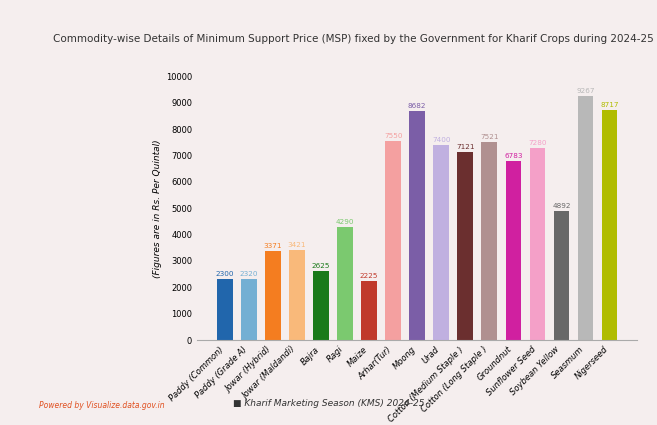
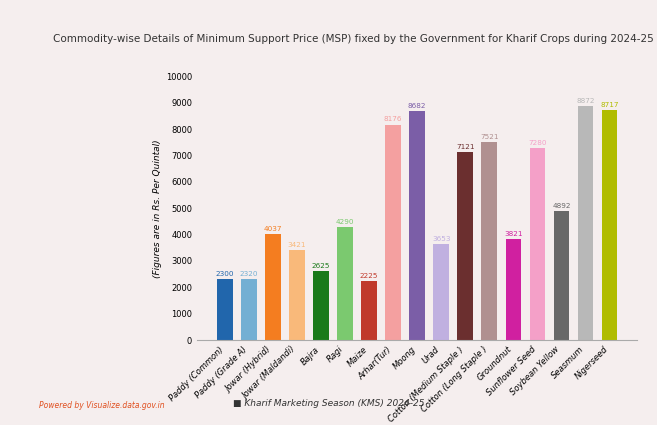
Jowar (Hybrid): 3371 -> 4037
Arhar(Tur): 7550 -> 8176
Urad: 7400 -> 3653
Groundnut: 6783 -> 3821
Seasmum: 9267 -> 8872
